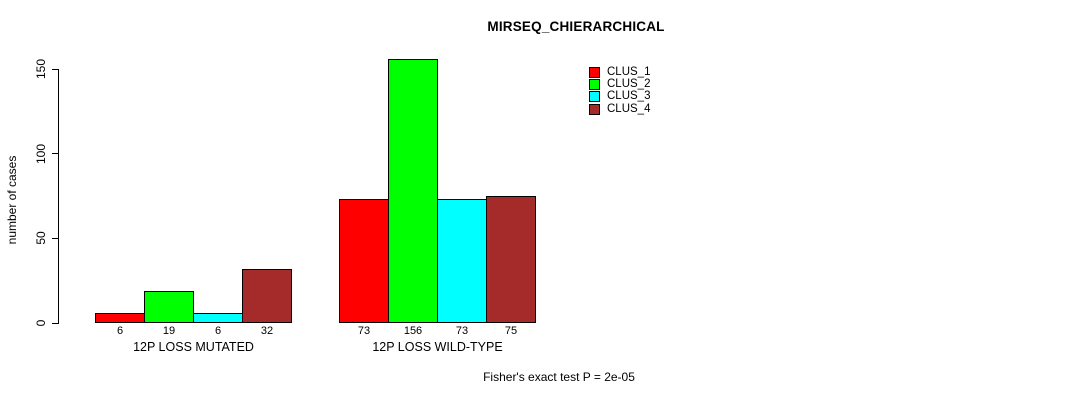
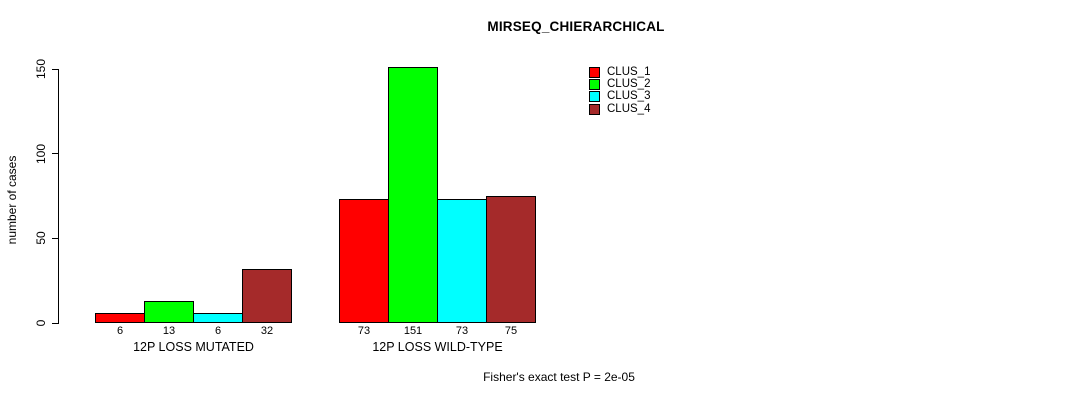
CLUS_2/12P LOSS MUTATED: 19 -> 13
CLUS_2/12P LOSS WILD-TYPE: 156 -> 151
